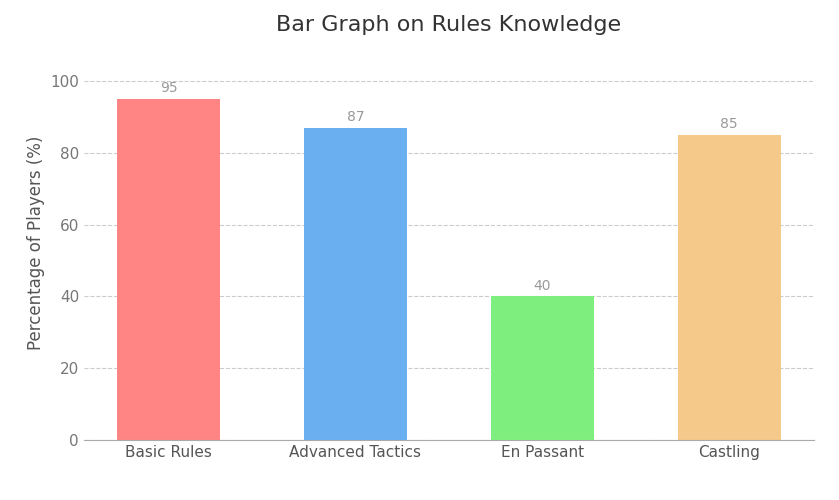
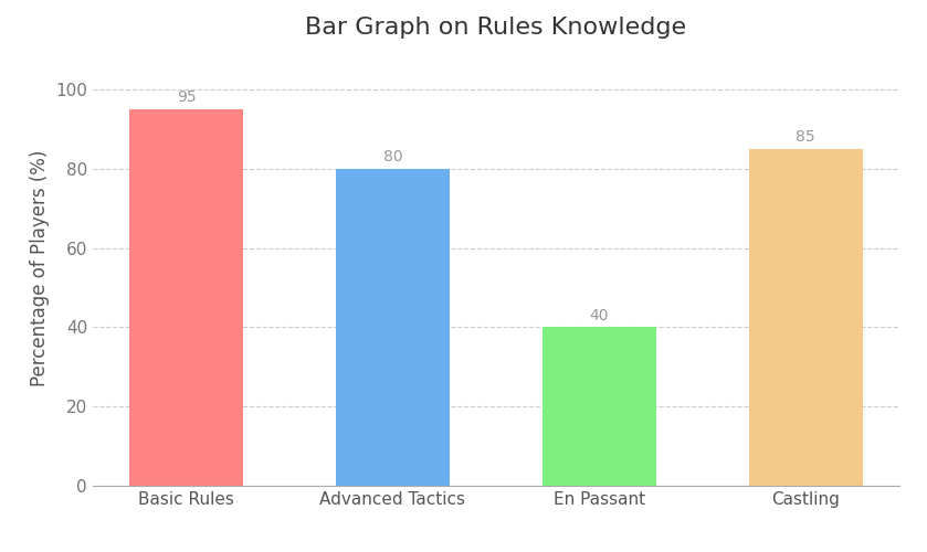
Advanced Tactics: 87 -> 80
